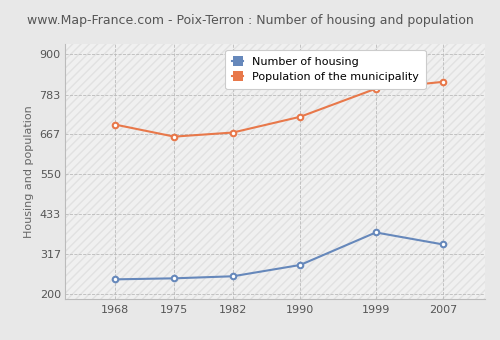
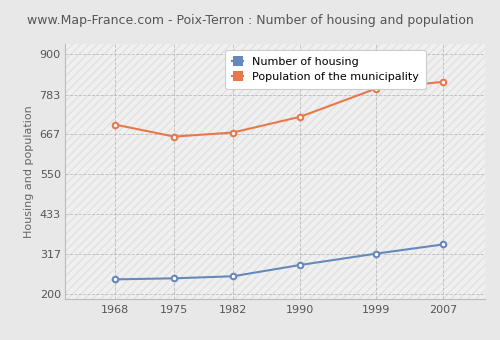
Number of housing/1999: 380 -> 318
